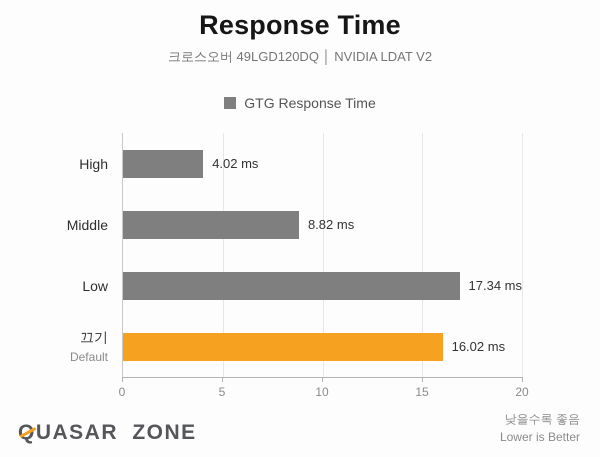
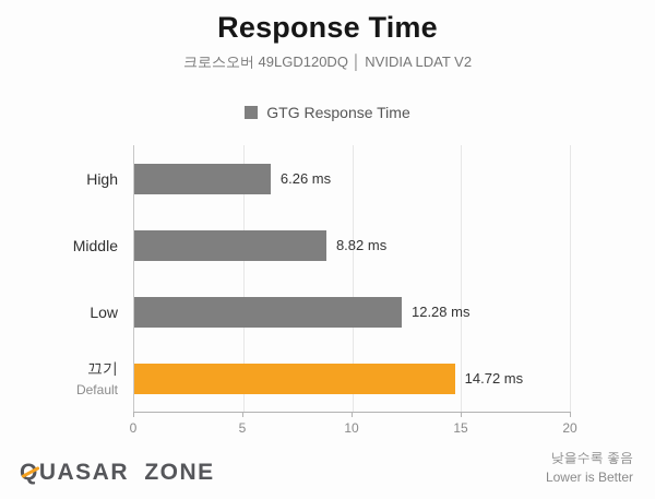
High: 4.02 -> 6.26
Low: 17.34 -> 12.28
끄기: 16.02 -> 14.72
